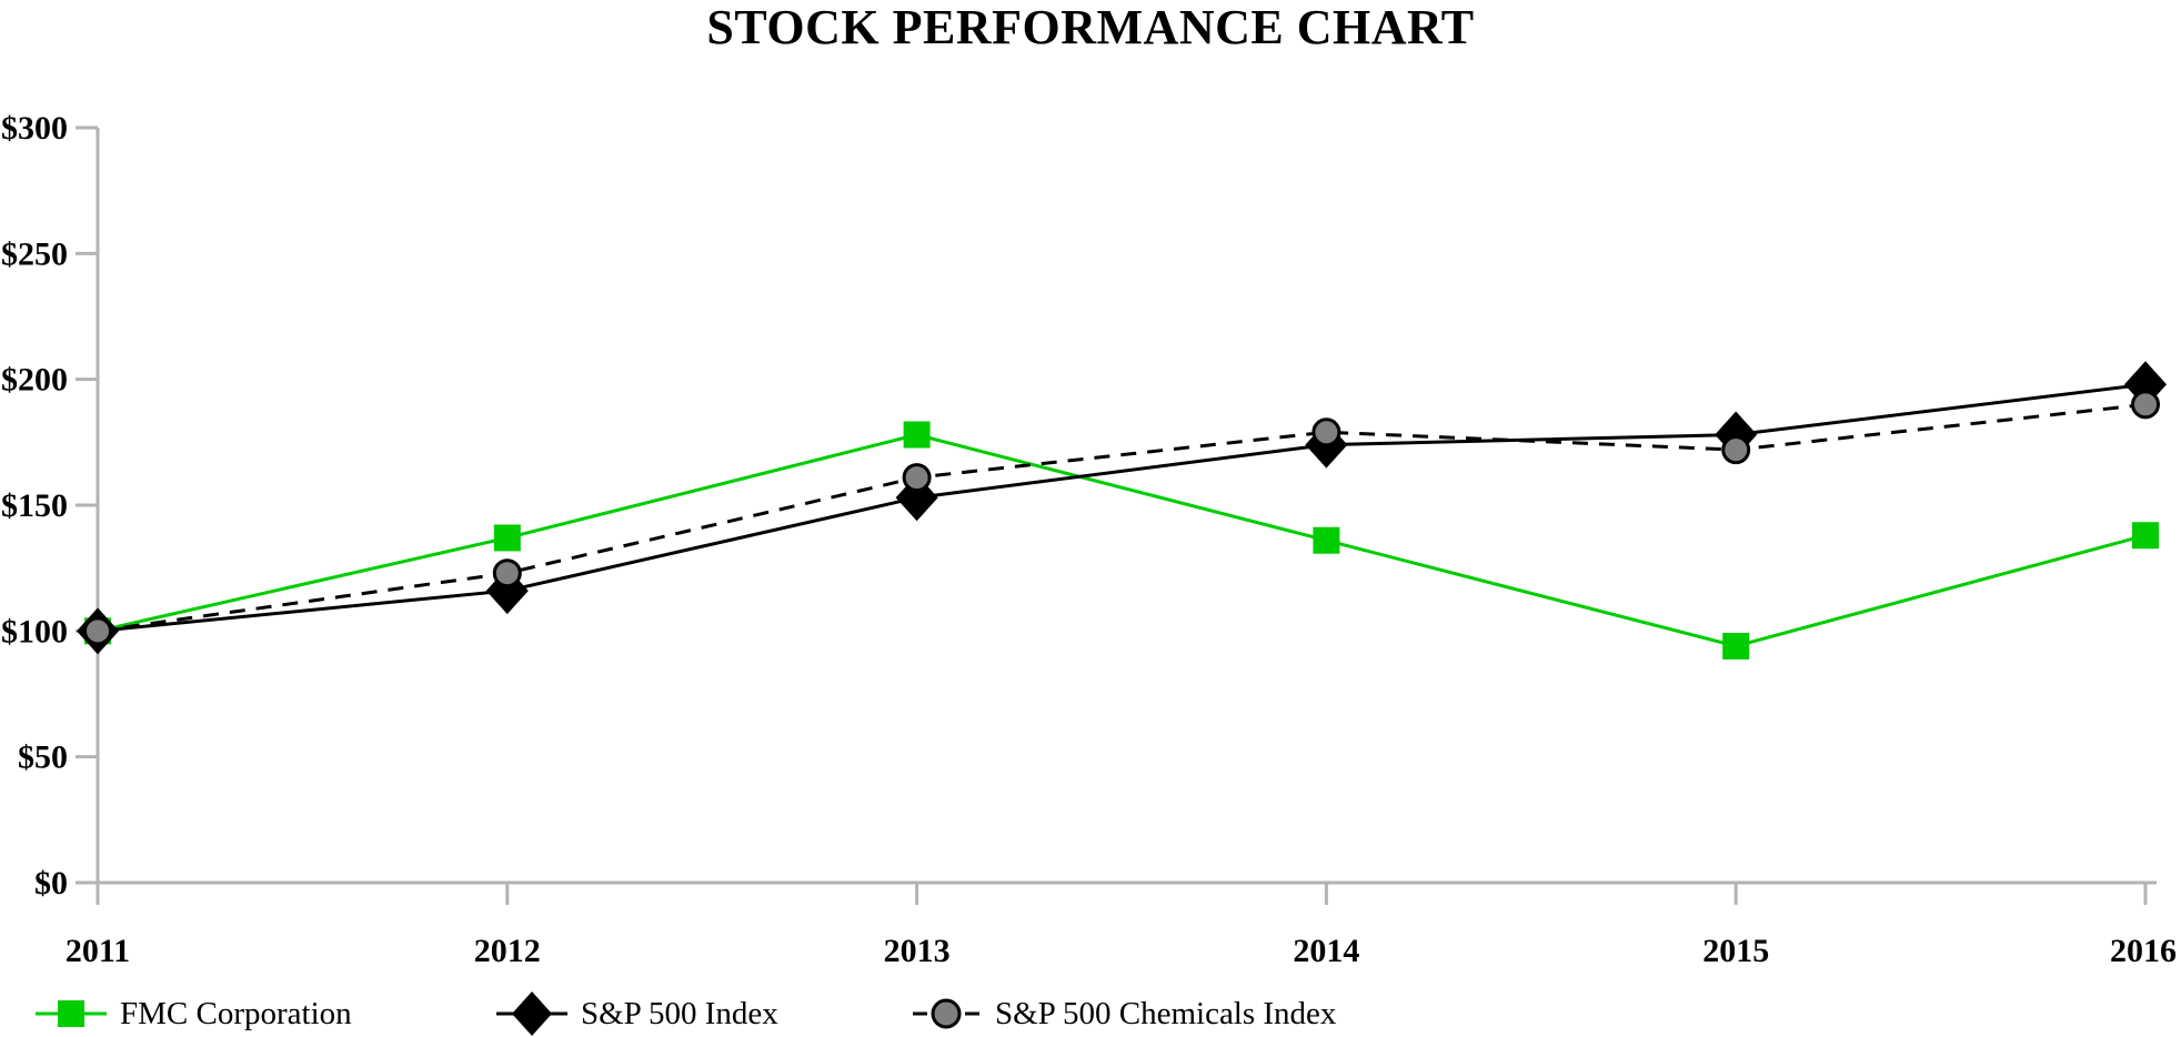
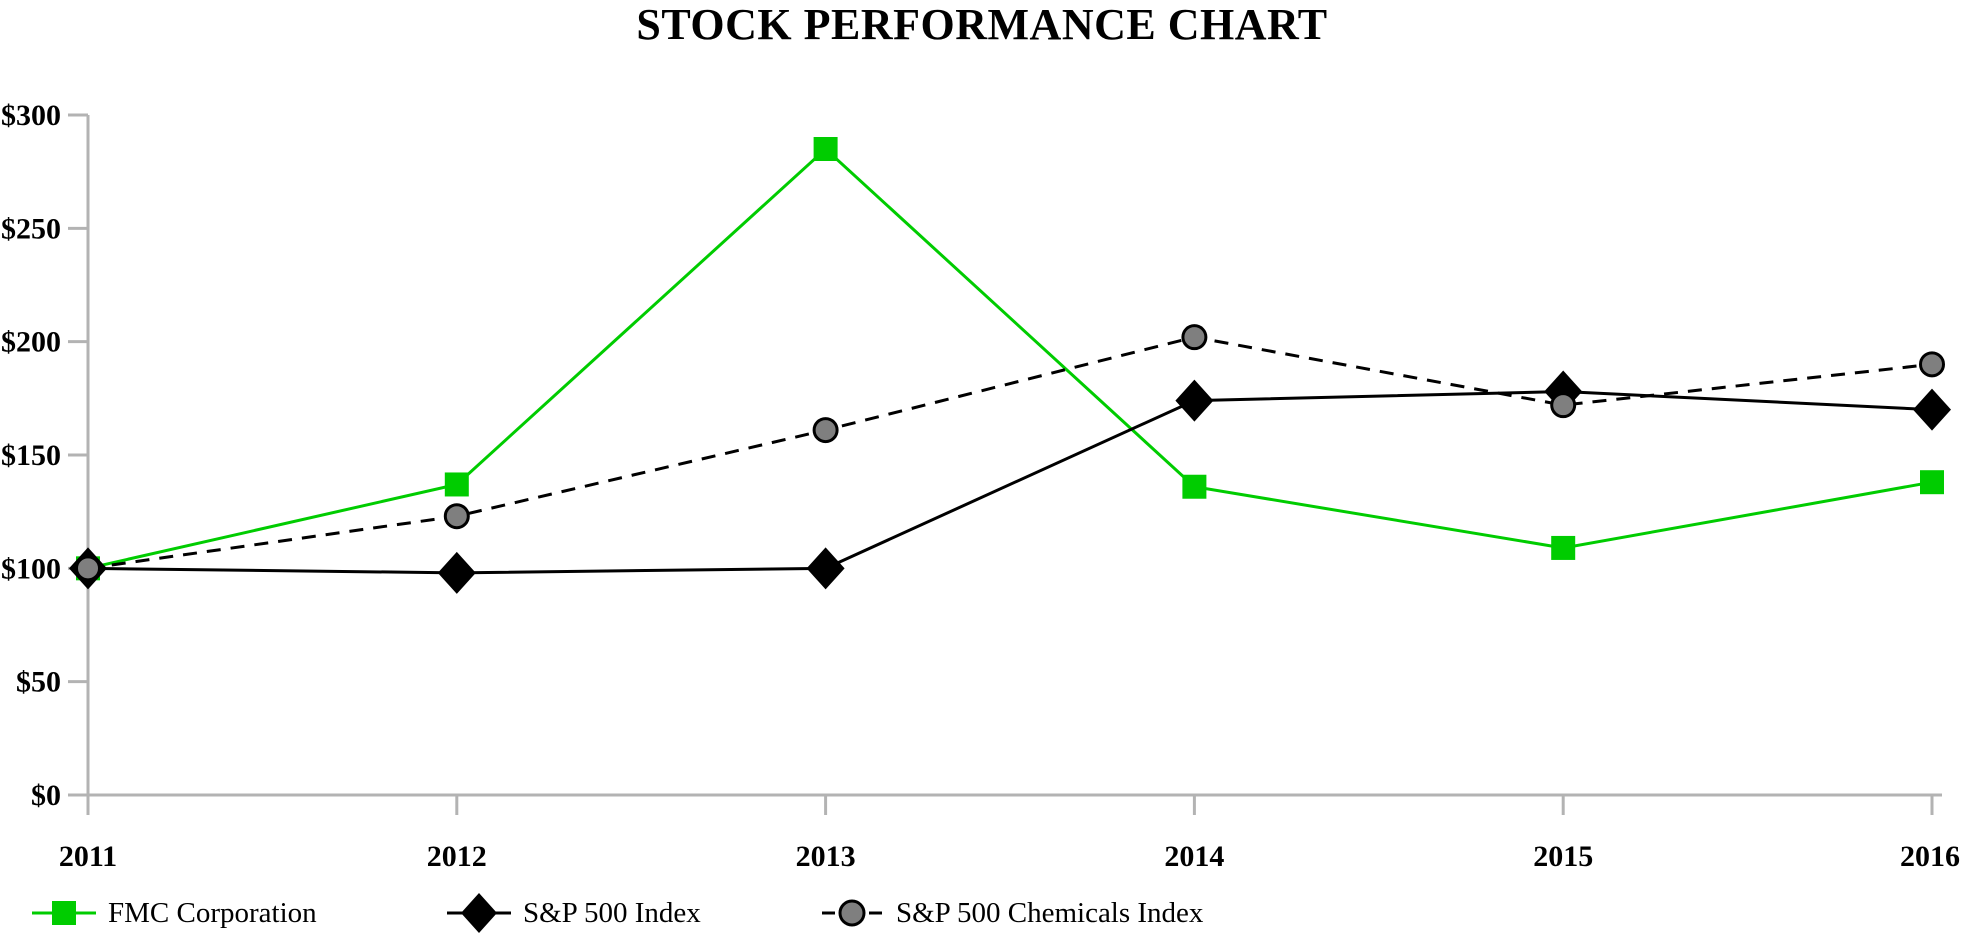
S&P 500 Index/2012: $116 -> $98
FMC Corporation/2013: $178 -> $285
S&P 500 Index/2013: $153 -> $100
S&P 500 Chemicals Index/2014: $179 -> $202
FMC Corporation/2015: $94 -> $109
S&P 500 Index/2016: $198 -> $170
